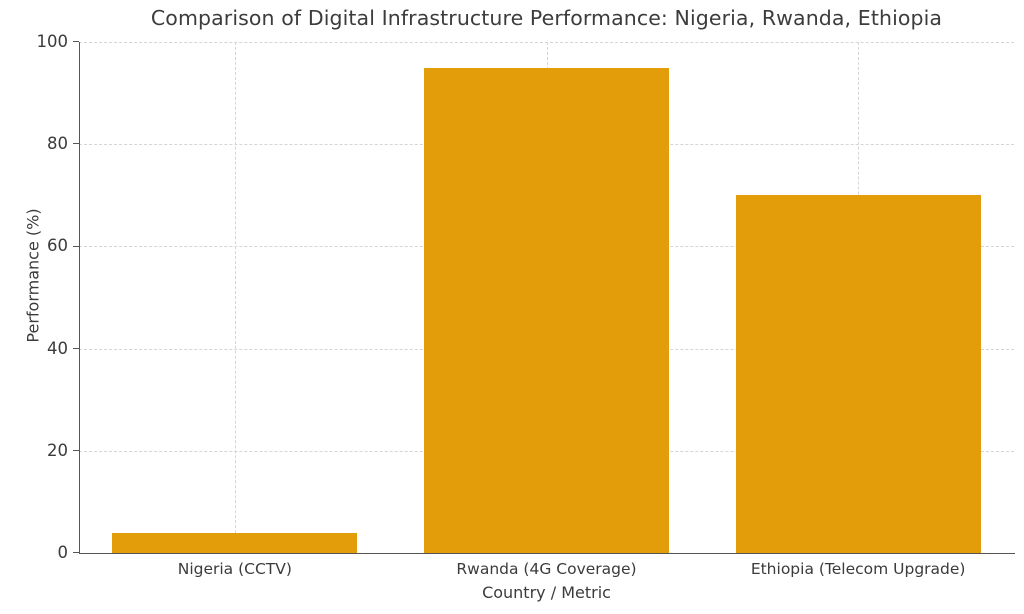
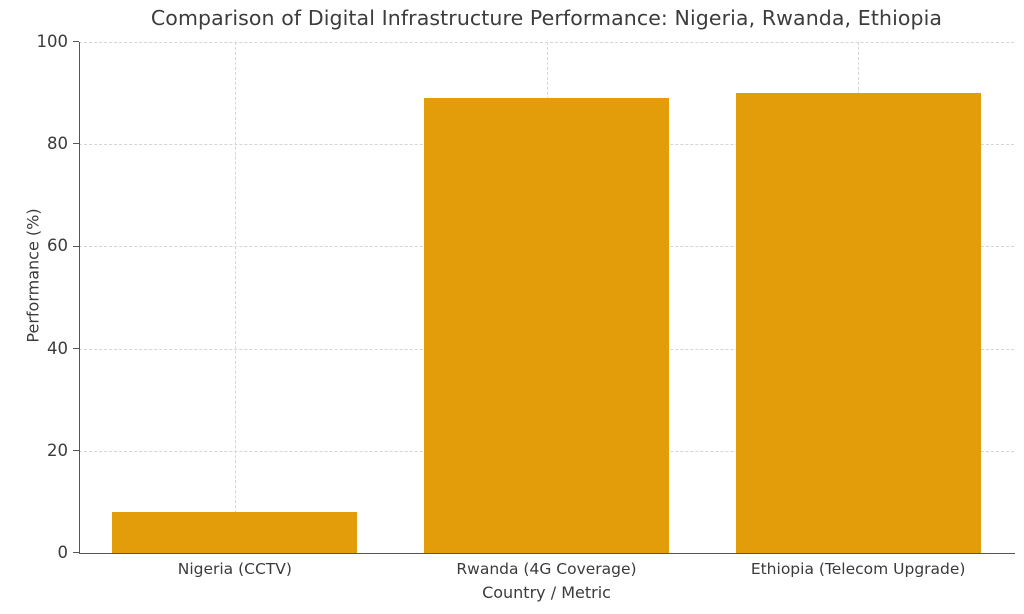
Nigeria (CCTV): 4 -> 8
Rwanda (4G Coverage): 95 -> 89
Ethiopia (Telecom Upgrade): 70 -> 90
